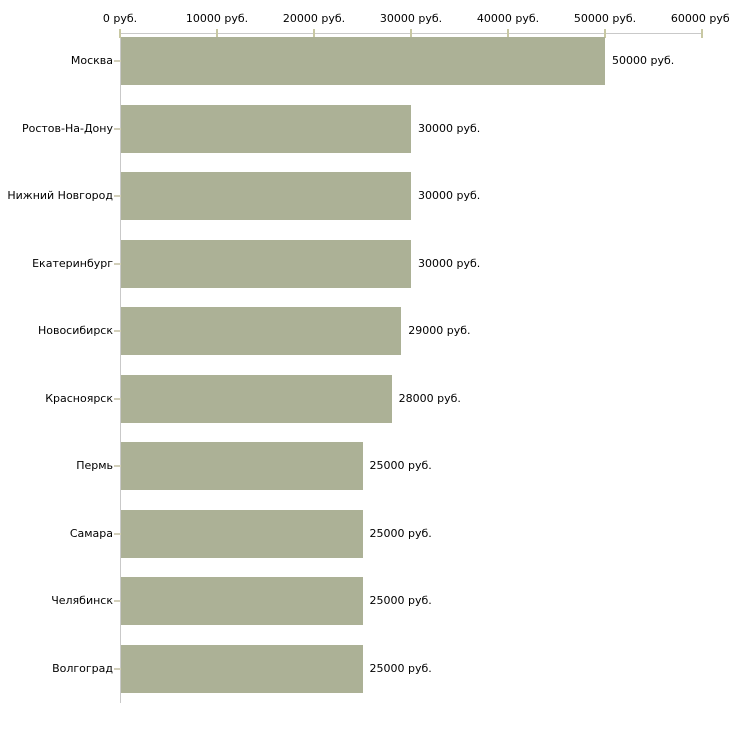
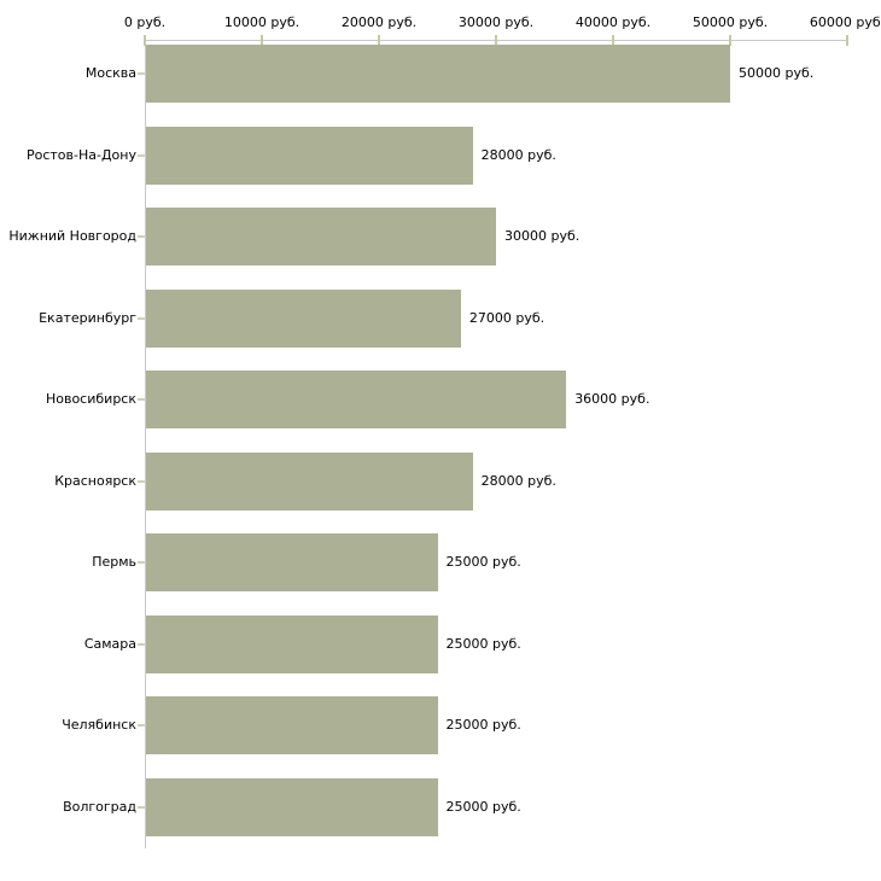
Ростов-На-Дону: 30000 -> 28000
Екатеринбург: 30000 -> 27000
Новосибирск: 29000 -> 36000
